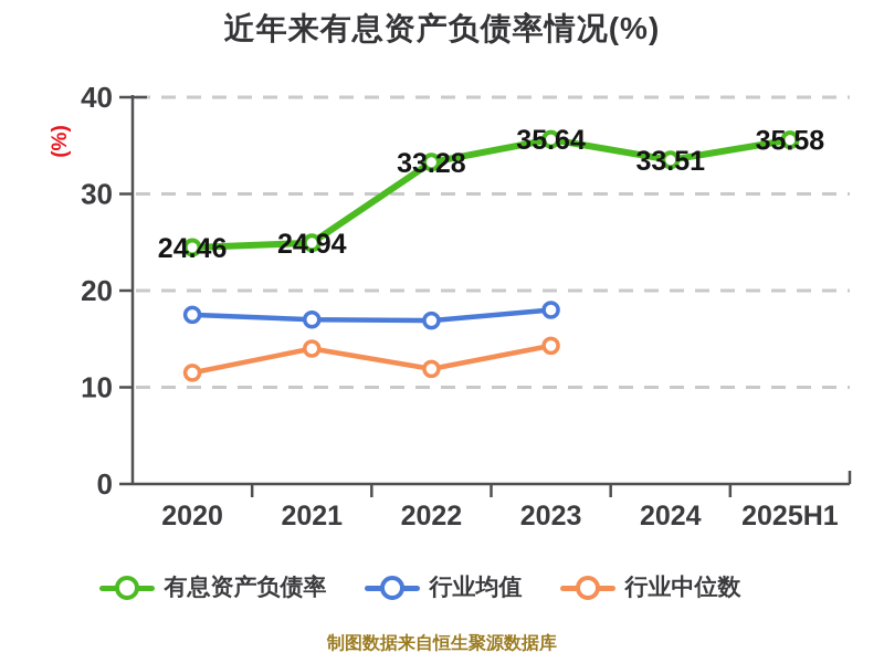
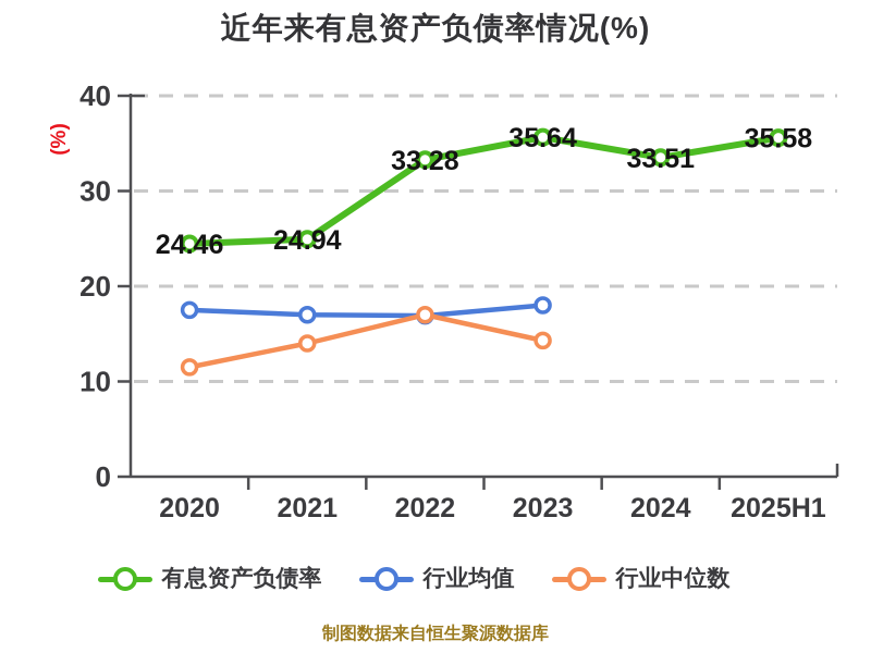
行业中位数/2022: 12 -> 17
